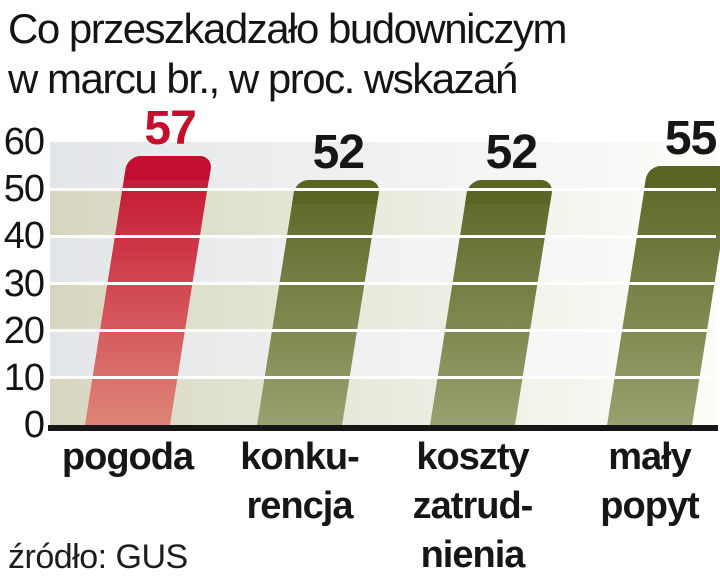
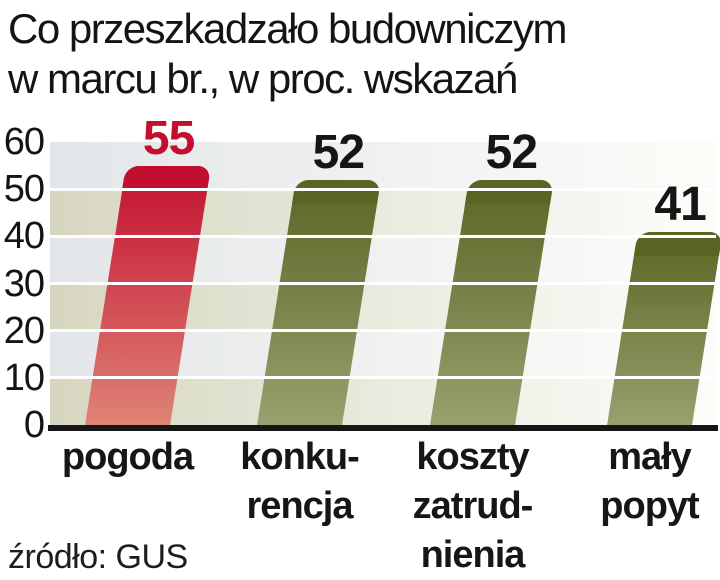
pogoda: 57 -> 55
mały popyt: 55 -> 41
